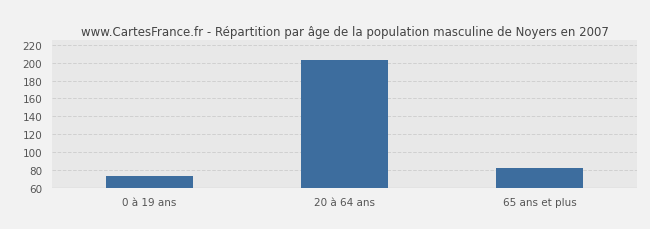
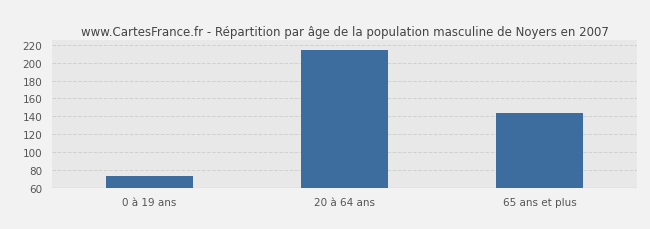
20 à 64 ans: 203 -> 214
65 ans et plus: 82 -> 144
